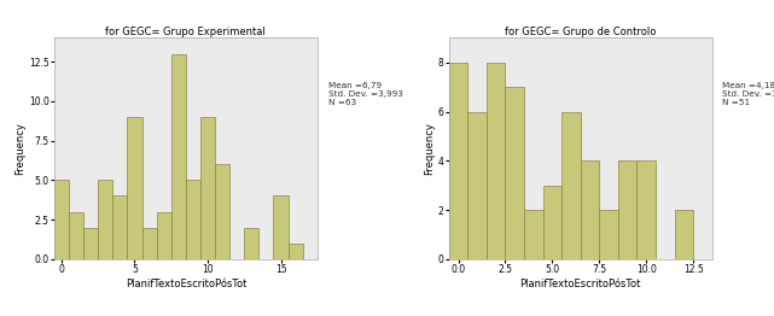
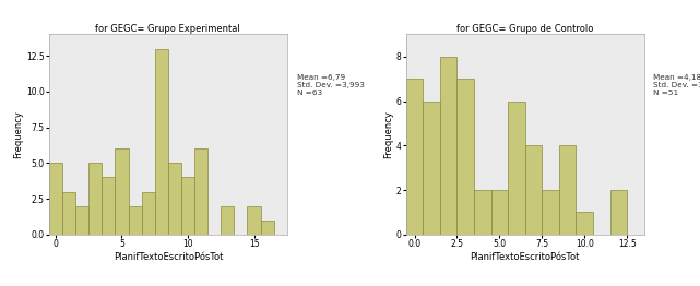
for GEGC= Grupo Experimental/5: 9 -> 6
for GEGC= Grupo Experimental/10: 9 -> 4
for GEGC= Grupo Experimental/15: 4 -> 2
for GEGC= Grupo de Controlo/0.0: 8 -> 7
for GEGC= Grupo de Controlo/5.0: 3 -> 2
for GEGC= Grupo de Controlo/10.0: 4 -> 1
